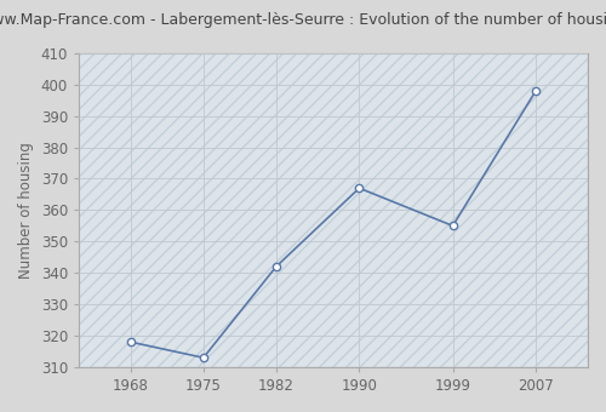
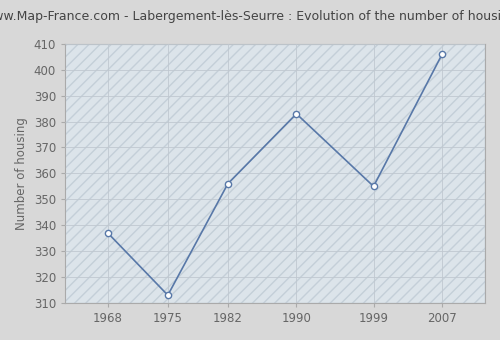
1968: 318 -> 337
1982: 342 -> 356
1990: 367 -> 383
2007: 398 -> 406
